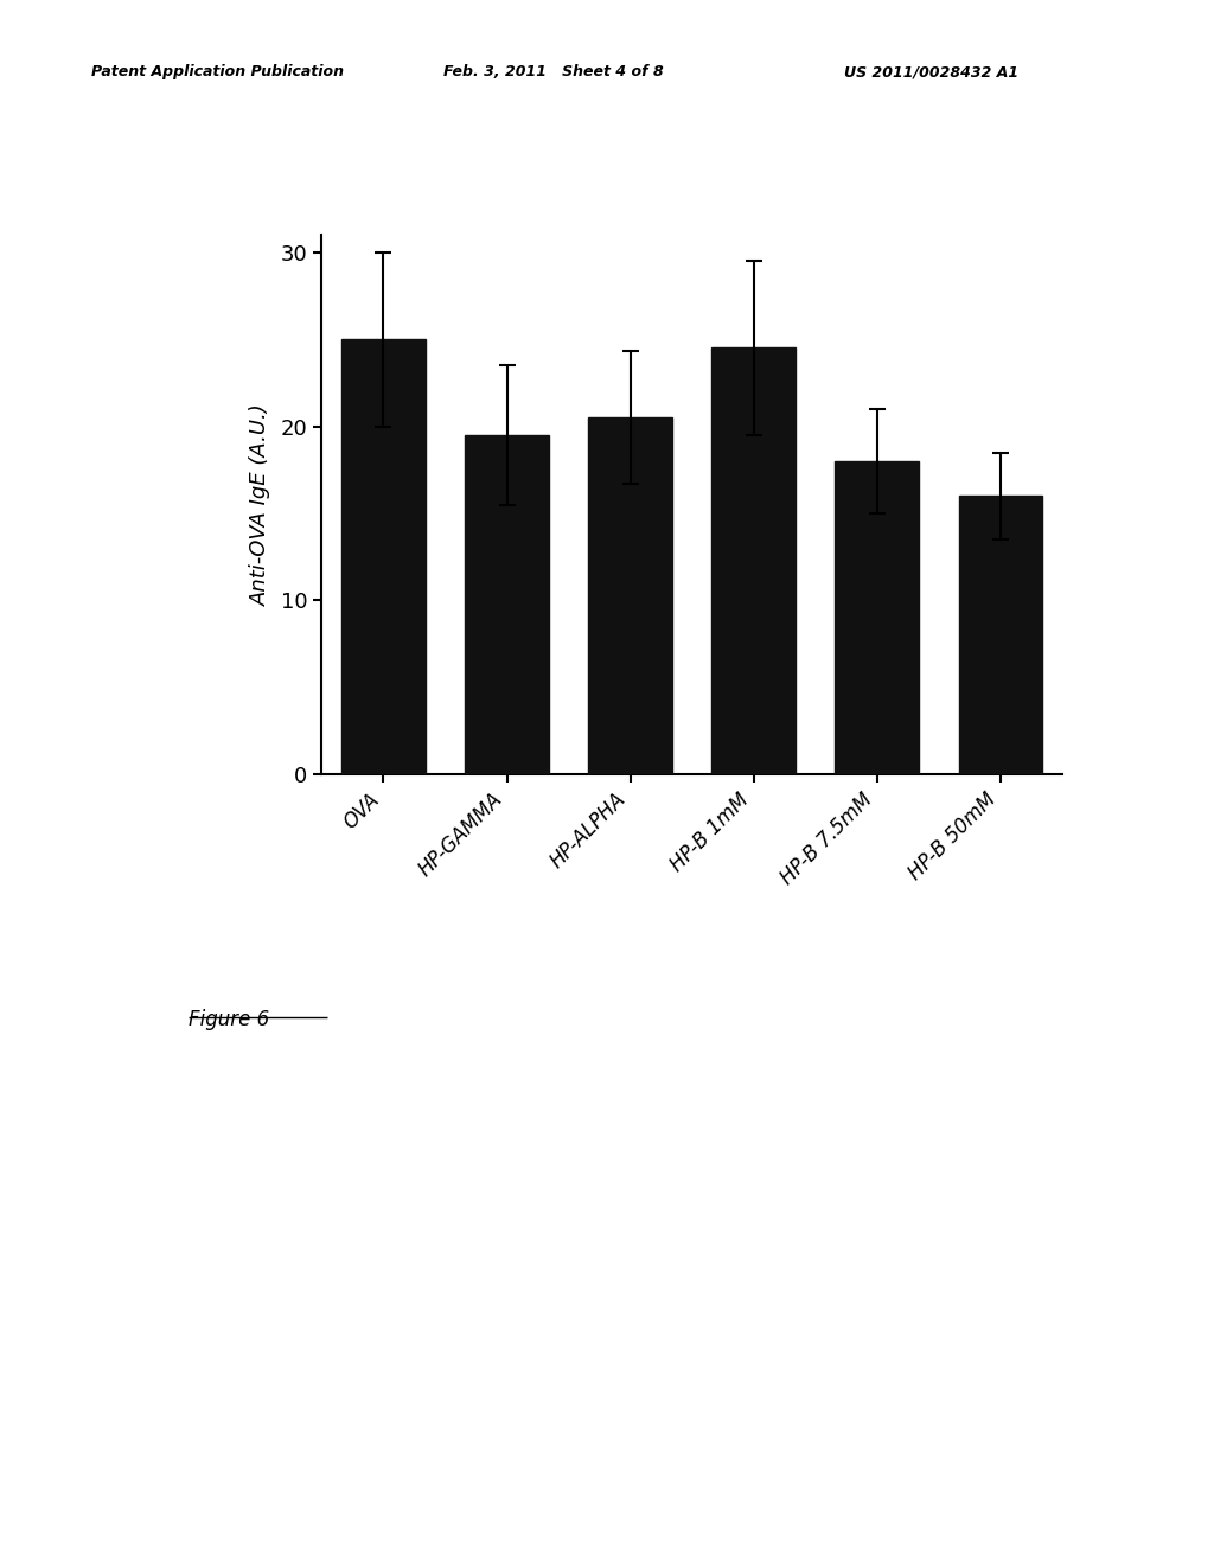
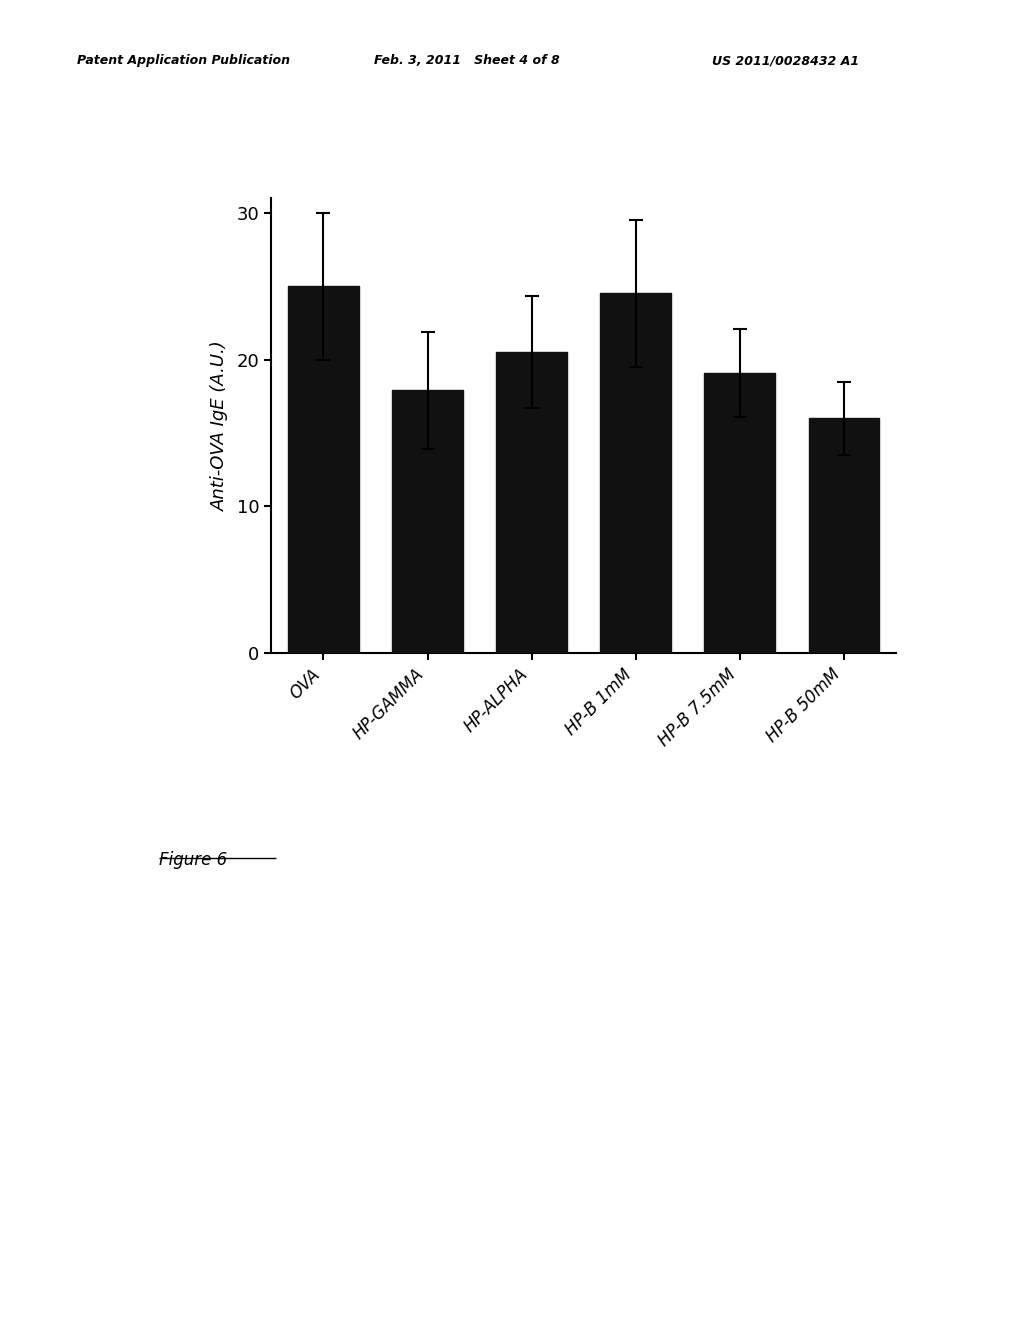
HP-GAMMA: 19.5 -> 17.9
HP-B 7.5mM: 18.0 -> 19.1
